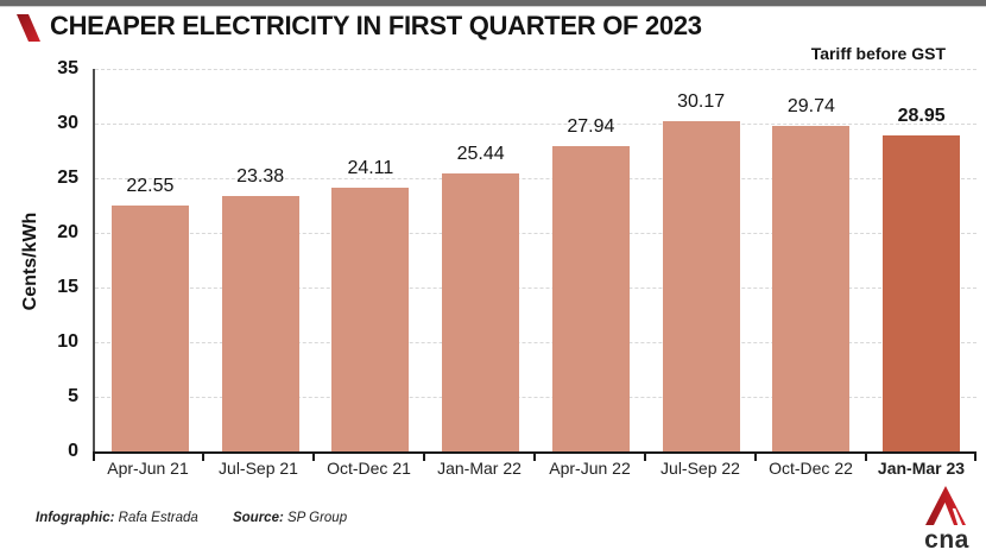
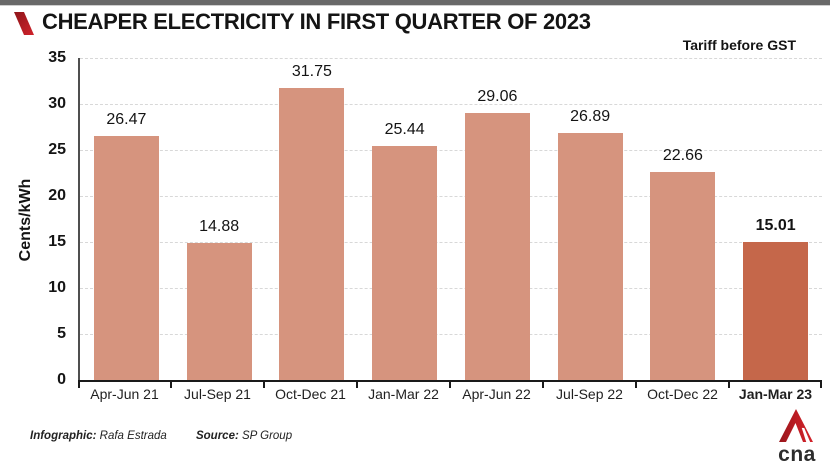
Apr-Jun 21: 22.55 -> 26.47
Jul-Sep 21: 23.38 -> 14.88
Oct-Dec 21: 24.11 -> 31.75
Apr-Jun 22: 27.94 -> 29.06
Jul-Sep 22: 30.17 -> 26.89
Oct-Dec 22: 29.74 -> 22.66
Jan-Mar 23: 28.95 -> 15.01
